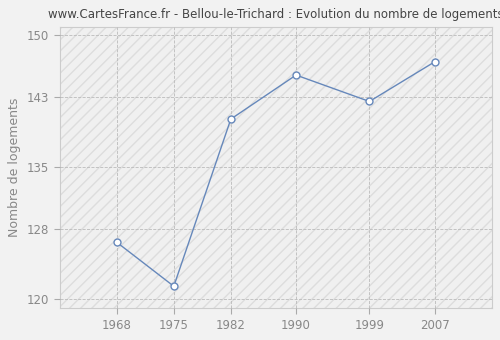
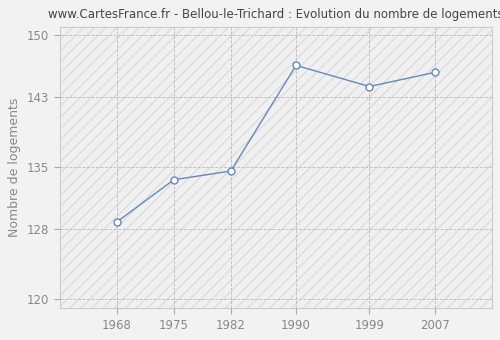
1968: 126.5 -> 128.8
1975: 121.5 -> 133.6
1982: 140.5 -> 134.6
1990: 145.5 -> 146.6
1999: 142.5 -> 144.2
2007: 147.0 -> 145.8
